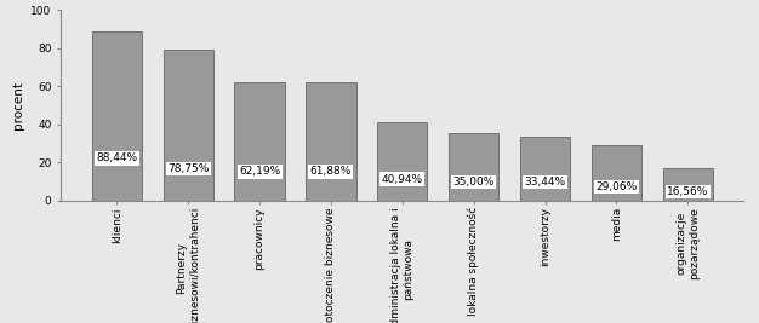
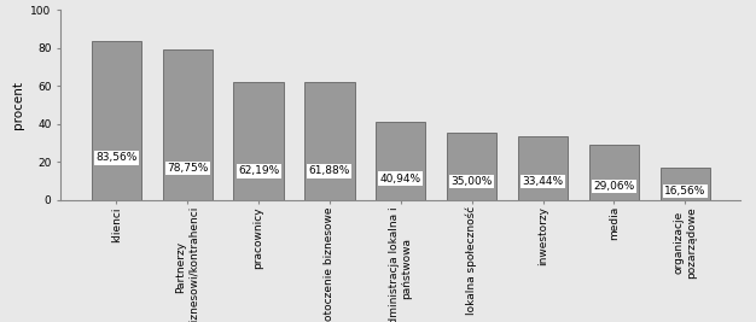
klienci: 88,44% -> 83,56%
